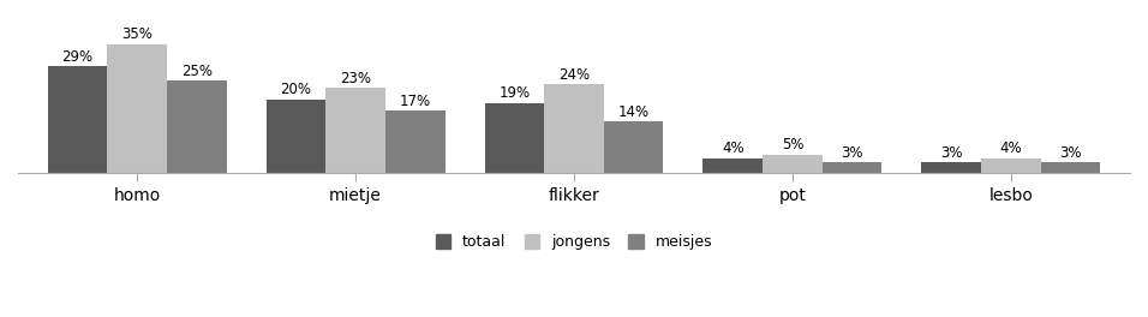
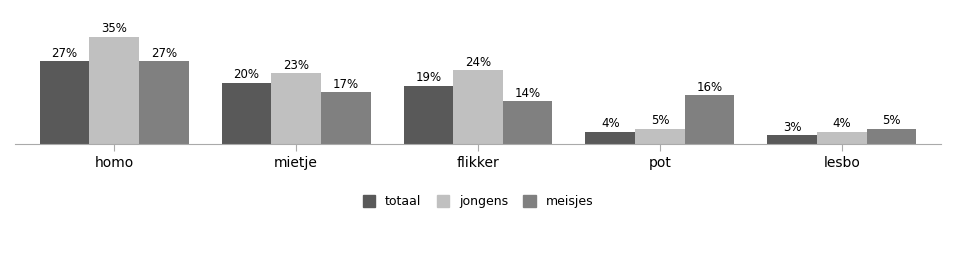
totaal/homo: 29% -> 27%
meisjes/homo: 25% -> 27%
meisjes/pot: 3% -> 16%
meisjes/lesbo: 3% -> 5%
